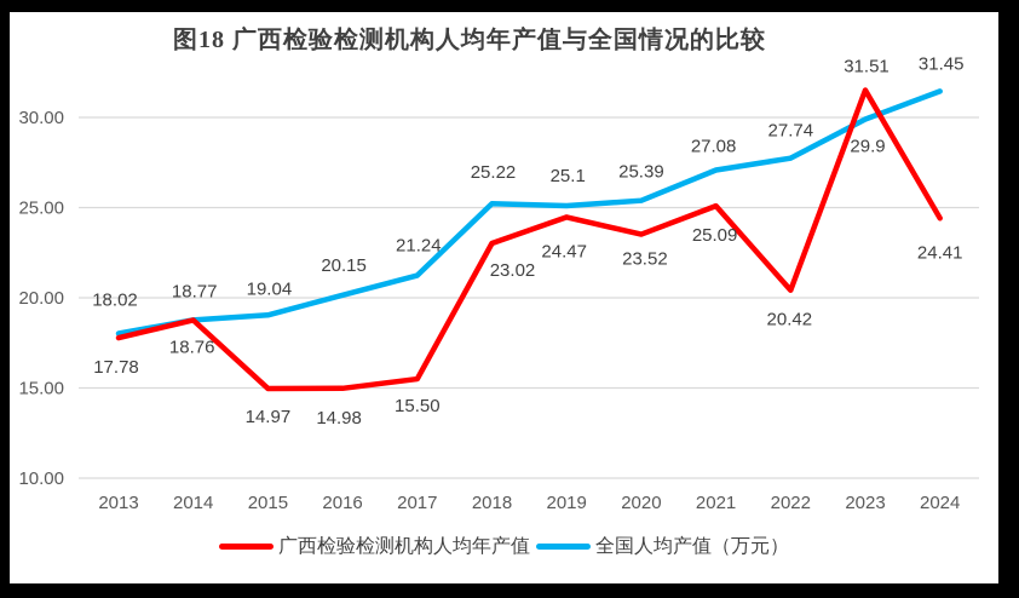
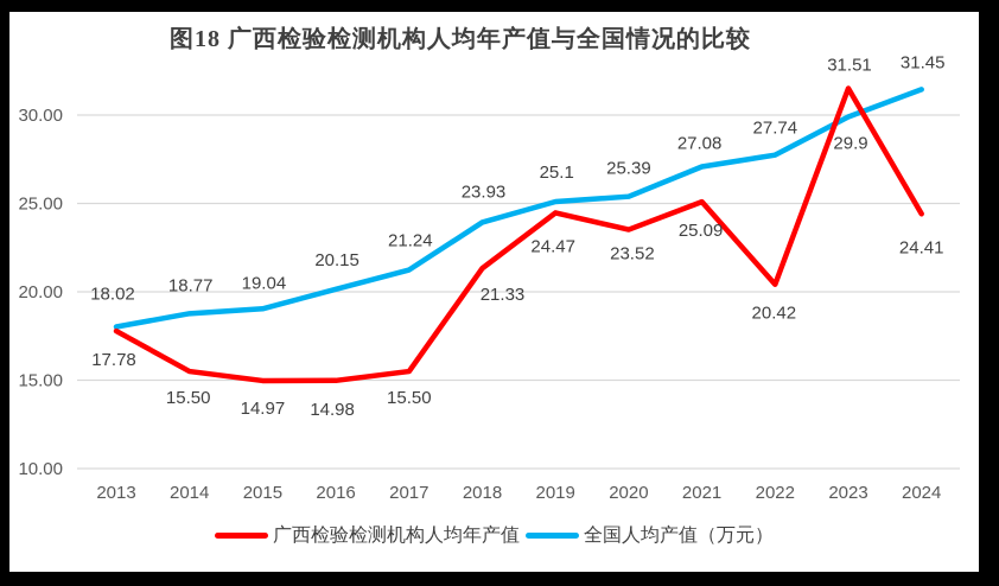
广西检验检测机构人均年产值/2014: 18.76 -> 15.50
广西检验检测机构人均年产值/2018: 23.02 -> 21.33
全国人均产值（万元）/2018: 25.22 -> 23.93
